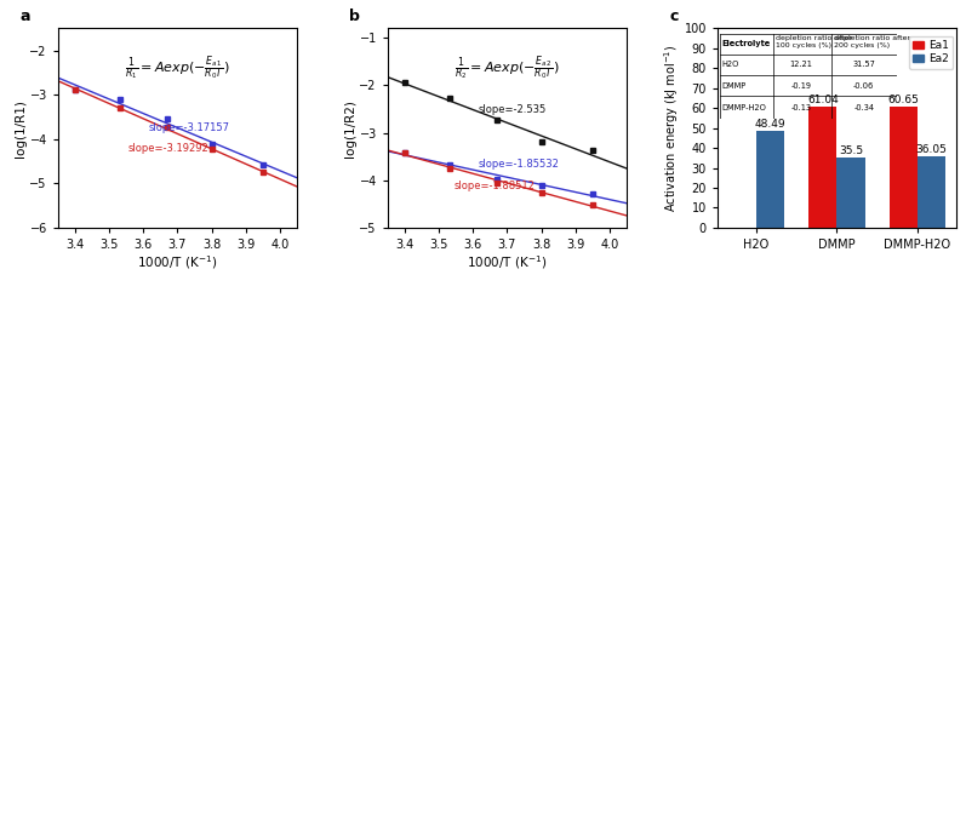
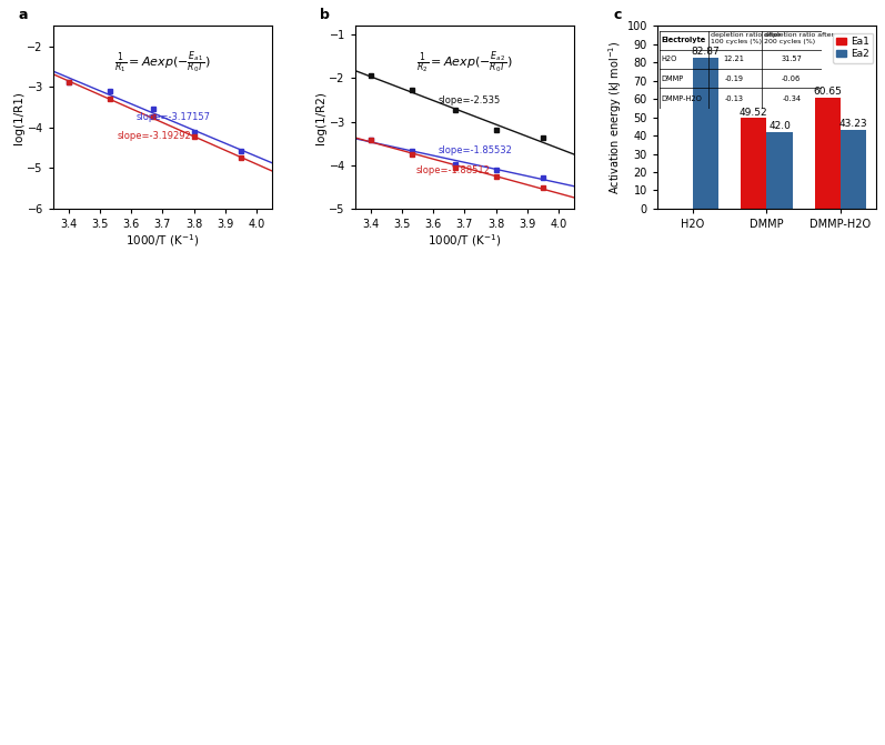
Ea2/H2O: 48.49 -> 82.87
Ea1/DMMP: 61.04 -> 49.52
Ea2/DMMP: 35.5 -> 42.0
Ea2/DMMP-H2O: 36.05 -> 43.23
